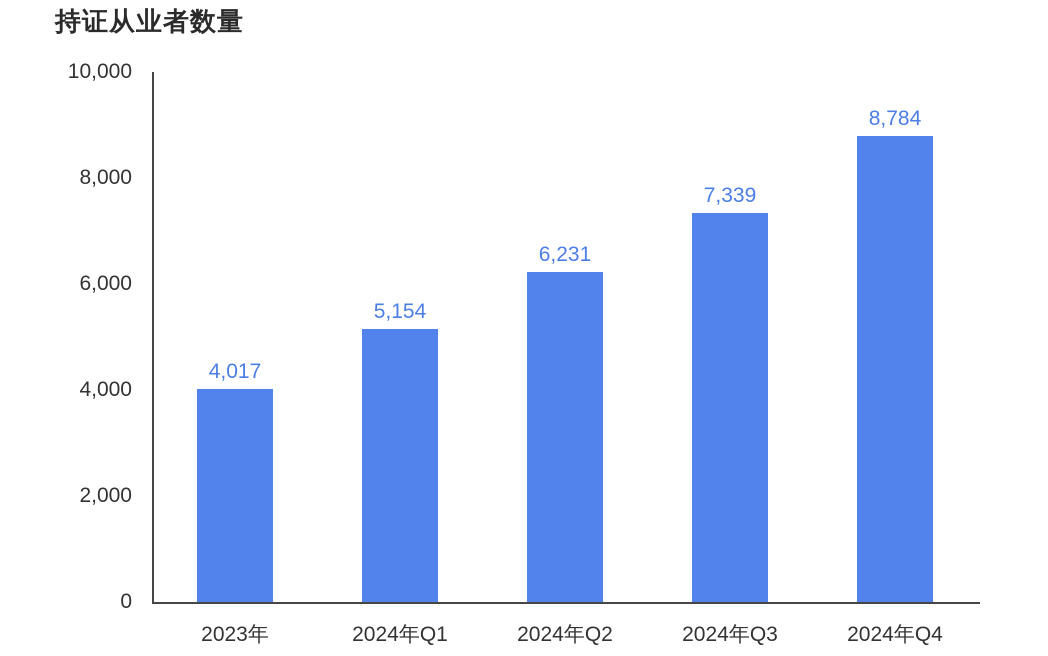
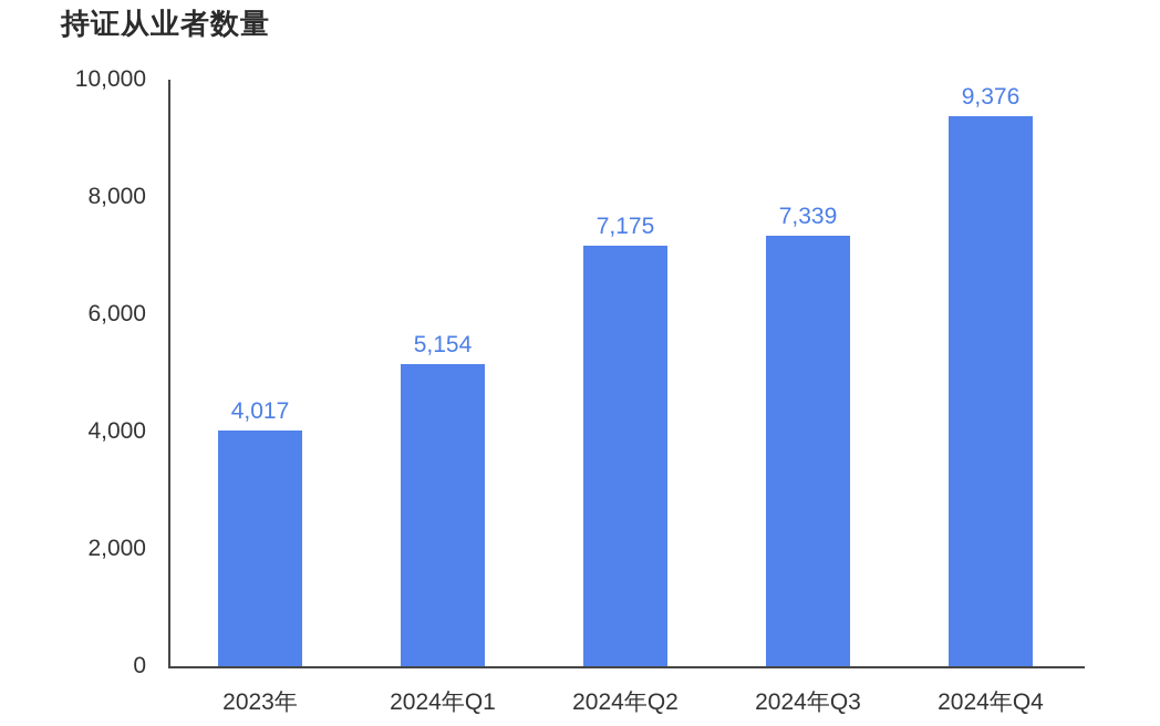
2024年Q2: 6,231 -> 7,175
2024年Q4: 8,784 -> 9,376
